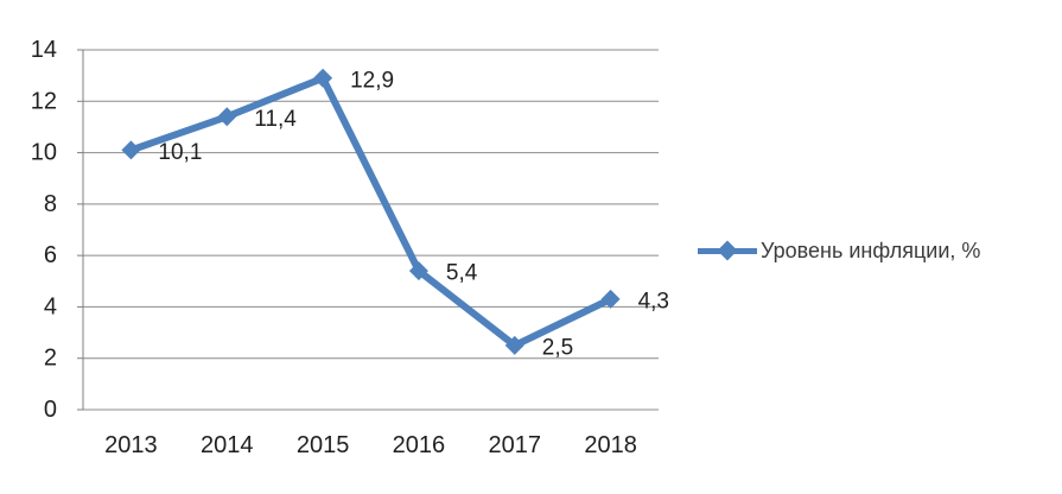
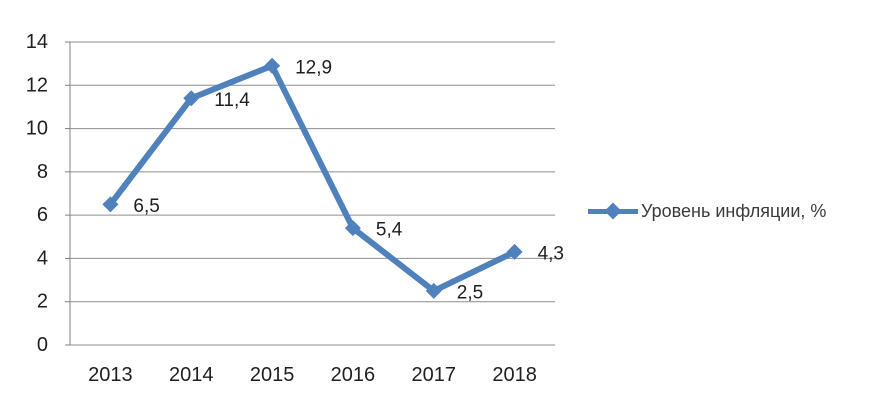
2013: 10,1 -> 6,5
